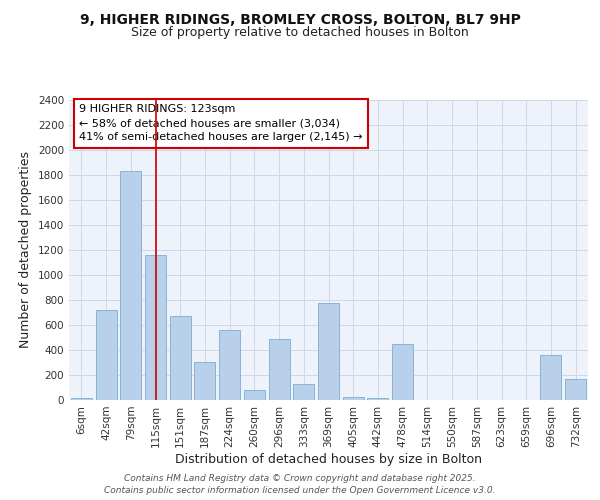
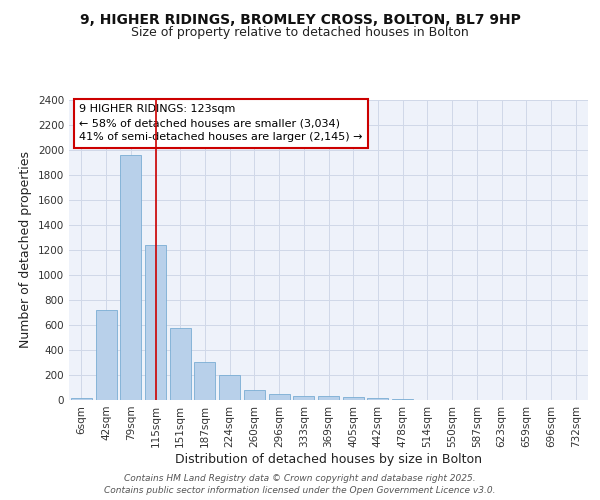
79sqm: 1830 -> 1960
115sqm: 1160 -> 1240
151sqm: 670 -> 580
224sqm: 560 -> 200
296sqm: 490 -> 50
333sqm: 130 -> 40
369sqm: 780 -> 30
478sqm: 450 -> 10
696sqm: 360 -> 0
732sqm: 170 -> 0
